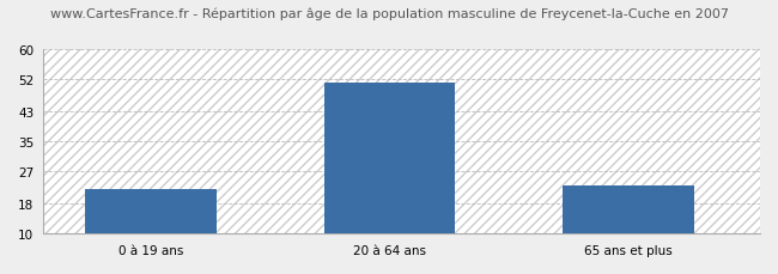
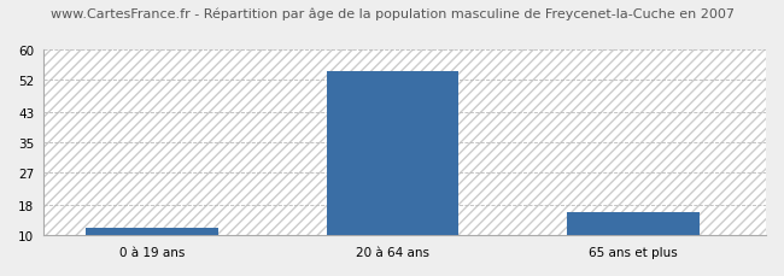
0 à 19 ans: 22 -> 12
20 à 64 ans: 51 -> 54
65 ans et plus: 23 -> 16
